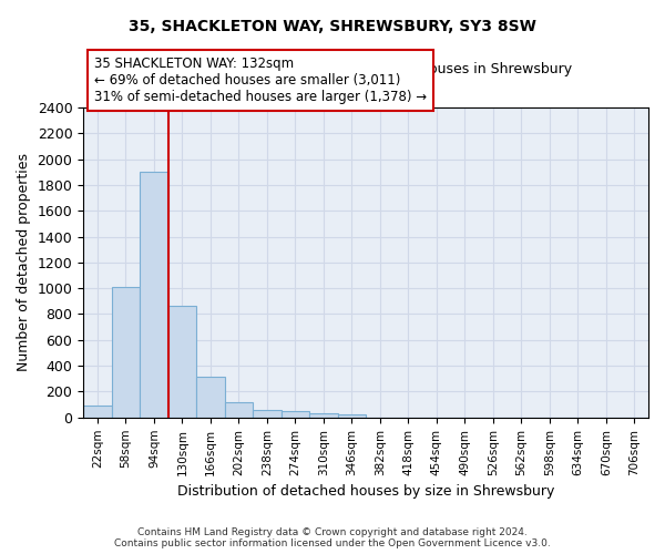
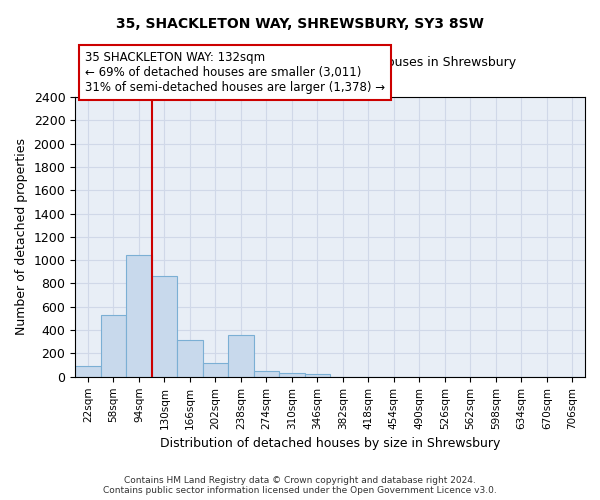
58sqm: 1010 -> 530
94sqm: 1900 -> 1040
238sqm: 60 -> 360
